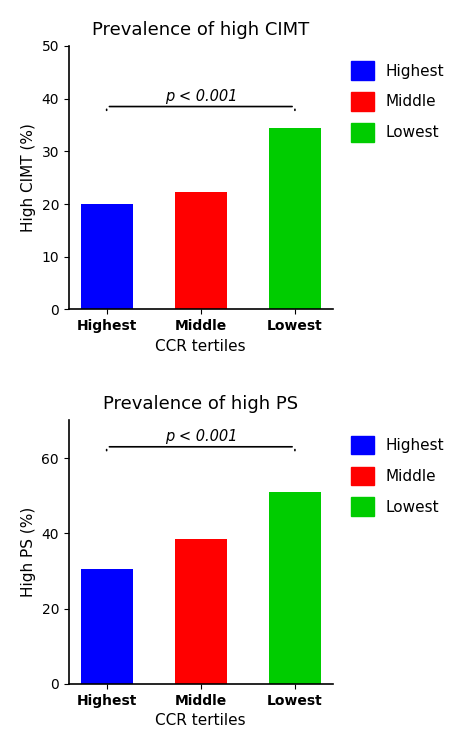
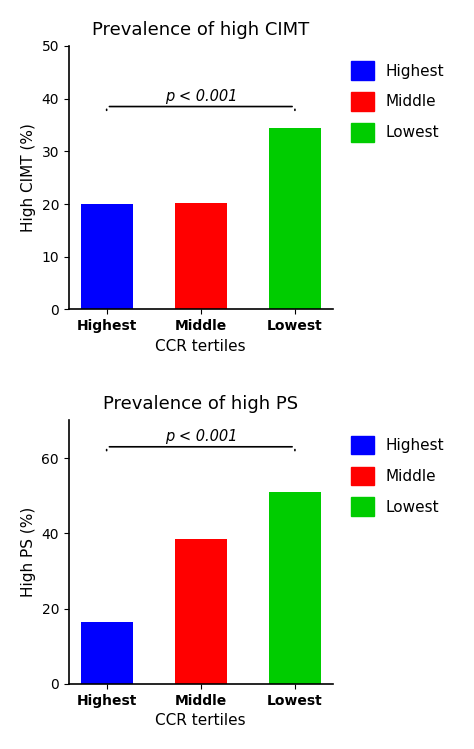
Prevalence of high CIMT/Middle: 22.2 -> 20.2
Prevalence of high PS/Highest: 30.5 -> 16.5
